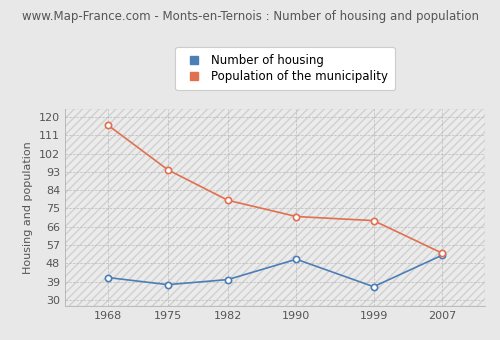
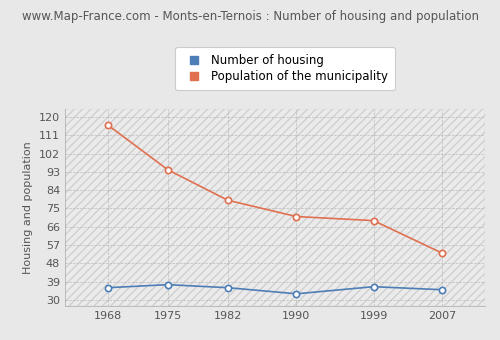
Number of housing/1968: 41.0 -> 36.0
Number of housing/1982: 40.0 -> 36.0
Number of housing/1990: 50.0 -> 33.0
Number of housing/2007: 52.0 -> 35.0
